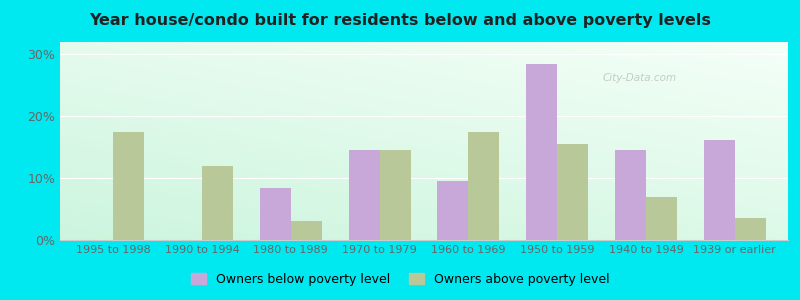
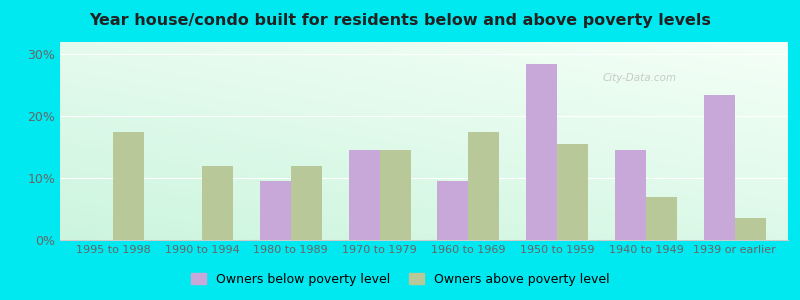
Owners below poverty level/1980 to 1989: 8.4% -> 9.5%
Owners above poverty level/1980 to 1989: 3.0% -> 12.0%
Owners below poverty level/1939 or earlier: 16.2% -> 23.5%
